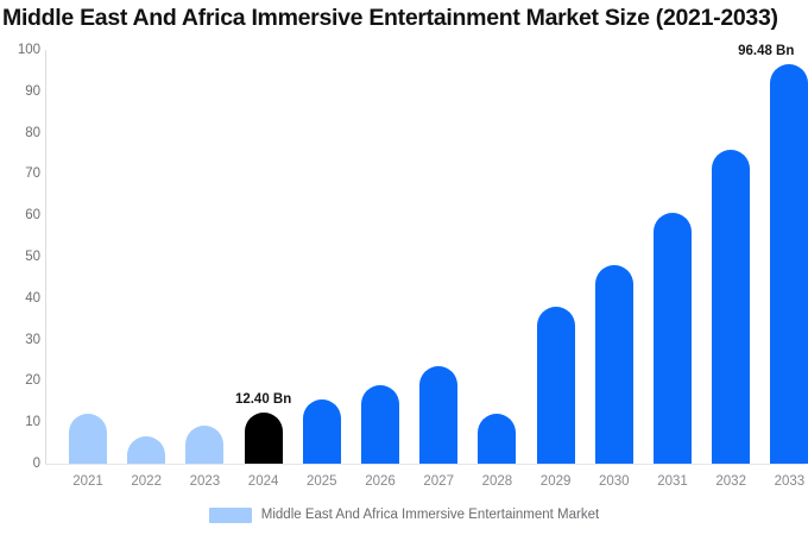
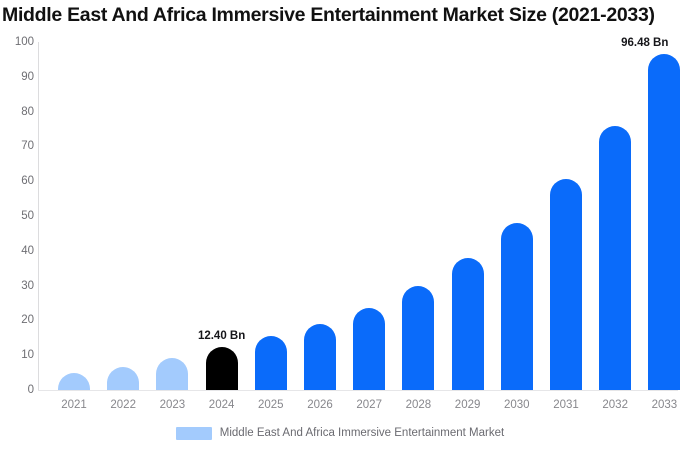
2021: 12 -> 5
2028: 12 -> 30
